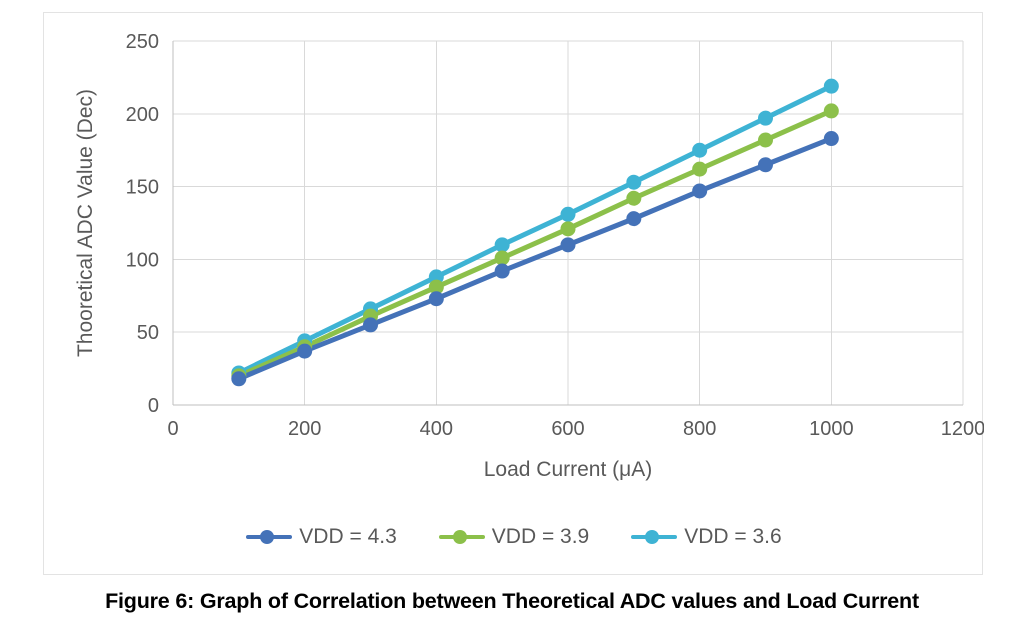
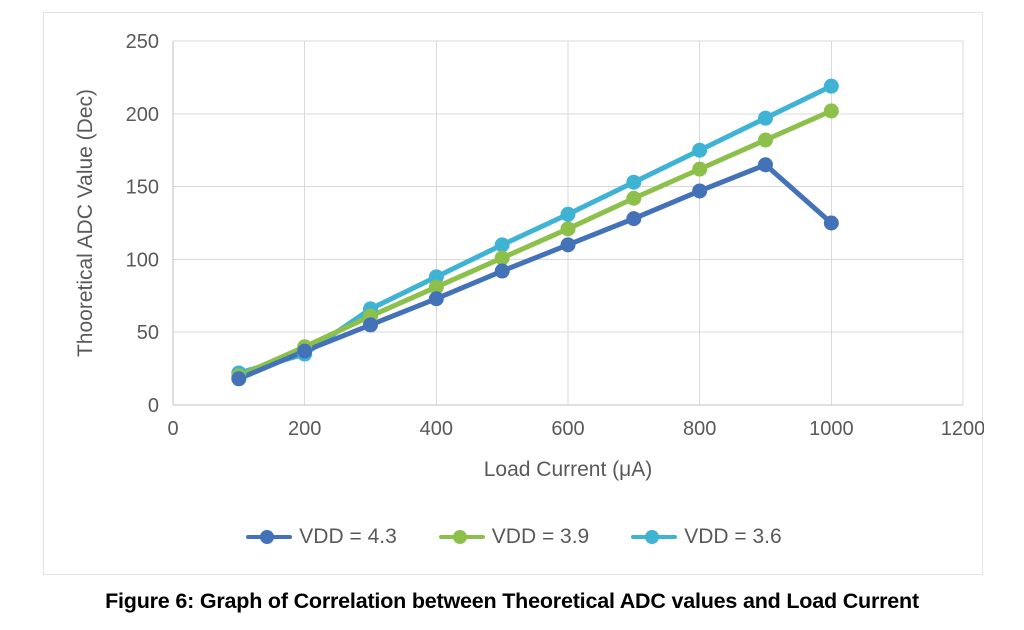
VDD = 3.6/200: 44 -> 35
VDD = 4.3/1000: 183 -> 125
